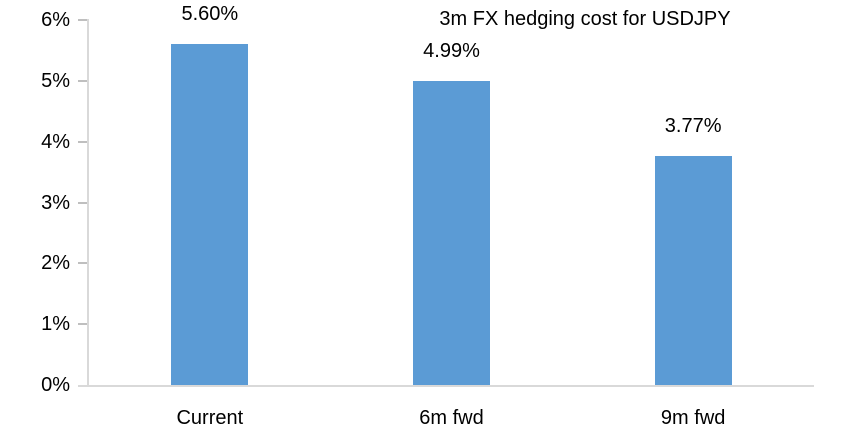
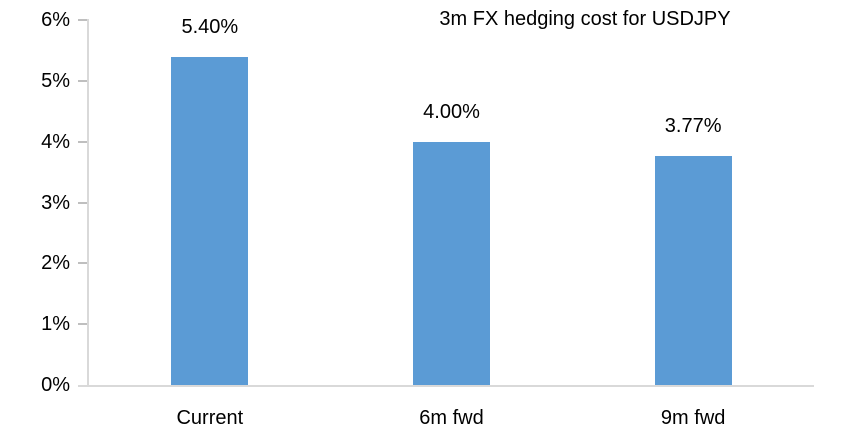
Current: 5.60% -> 5.40%
6m fwd: 4.99% -> 4.00%
